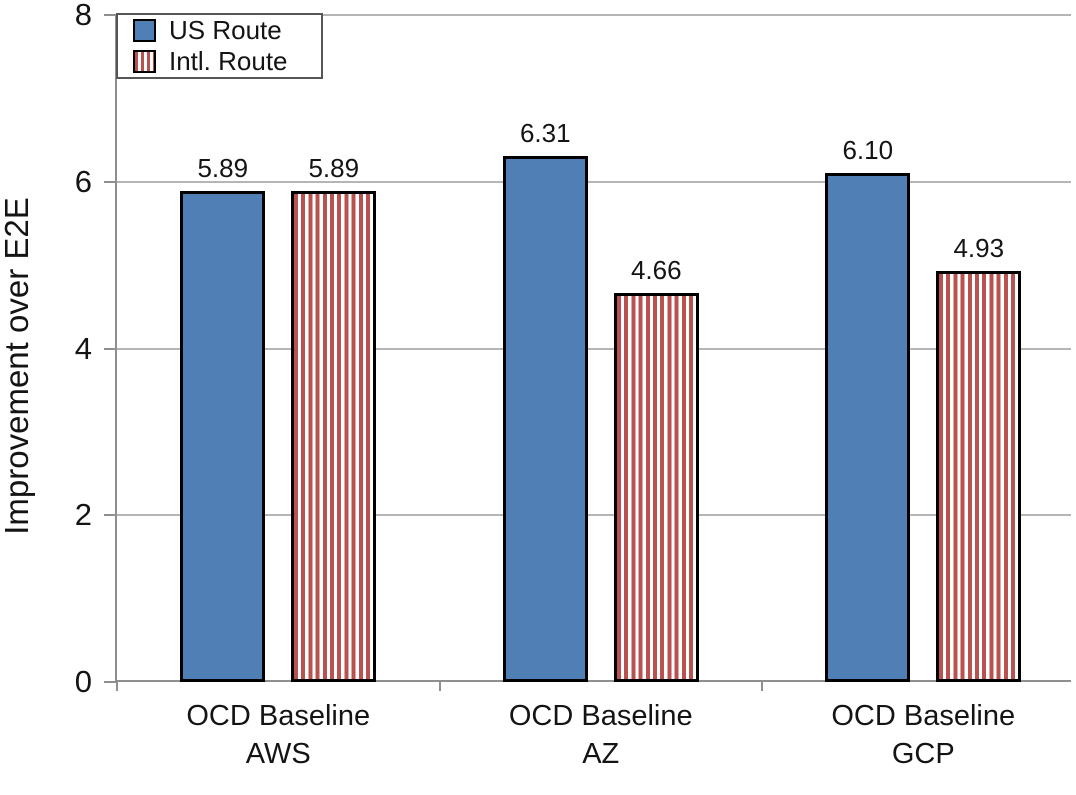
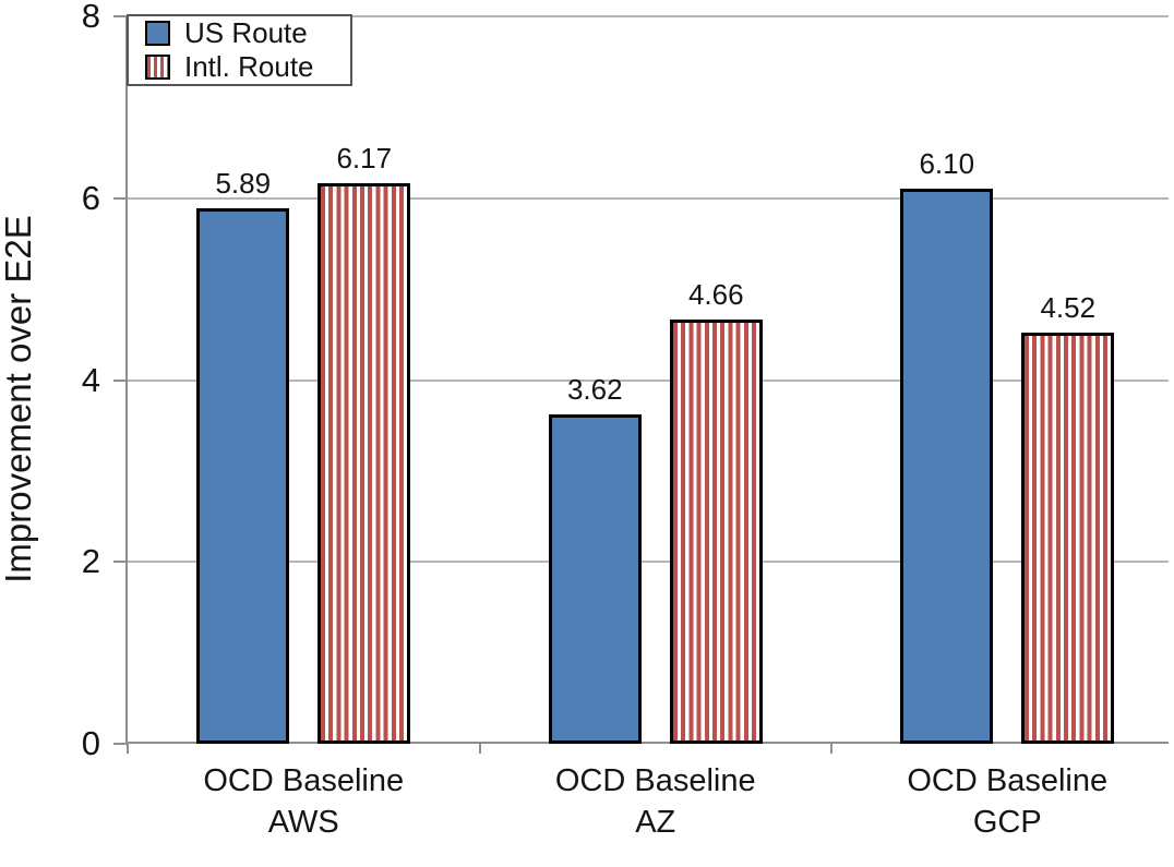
Intl. Route/OCD Baseline AWS: 5.89 -> 6.17
US Route/OCD Baseline AZ: 6.31 -> 3.62
Intl. Route/OCD Baseline GCP: 4.93 -> 4.52
